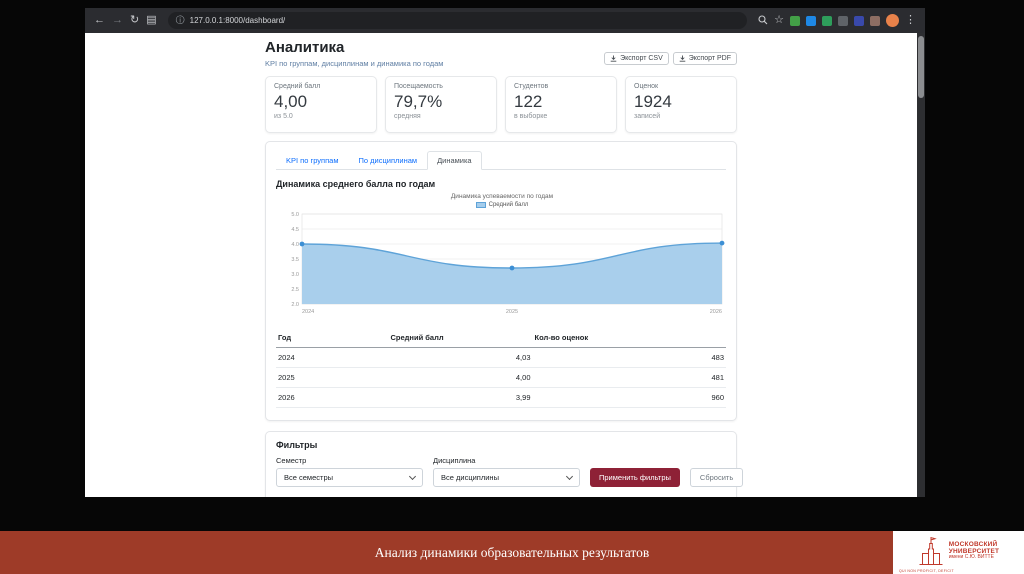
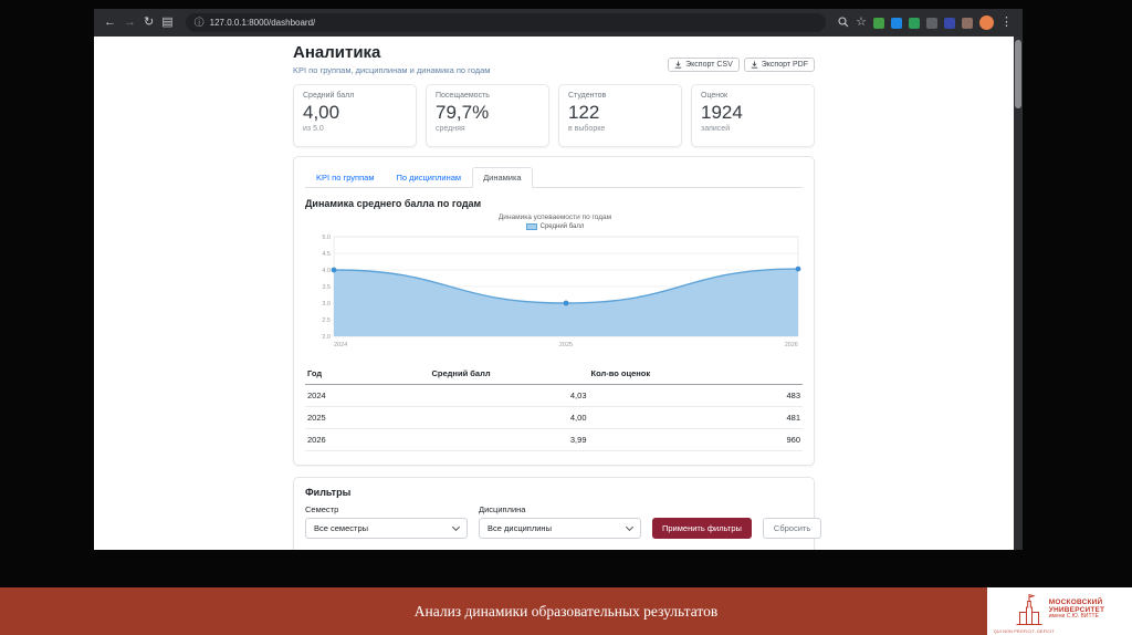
2025: 3.2 -> 3.0
